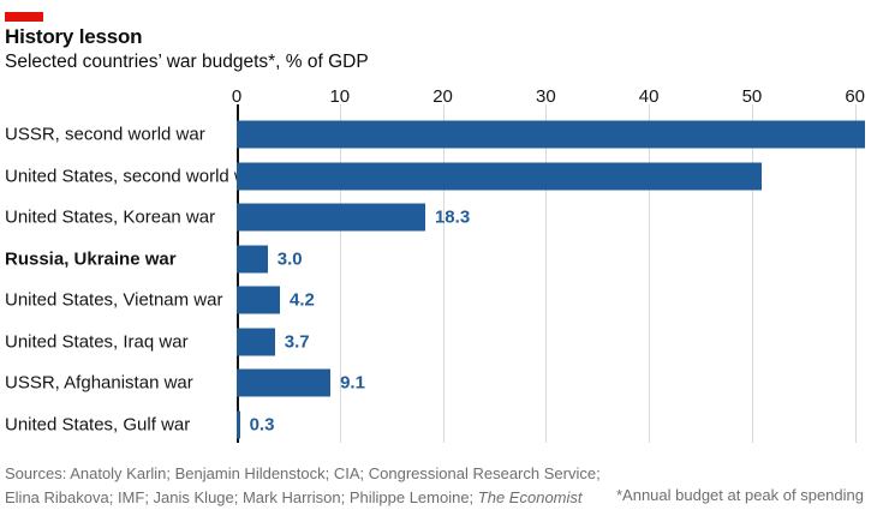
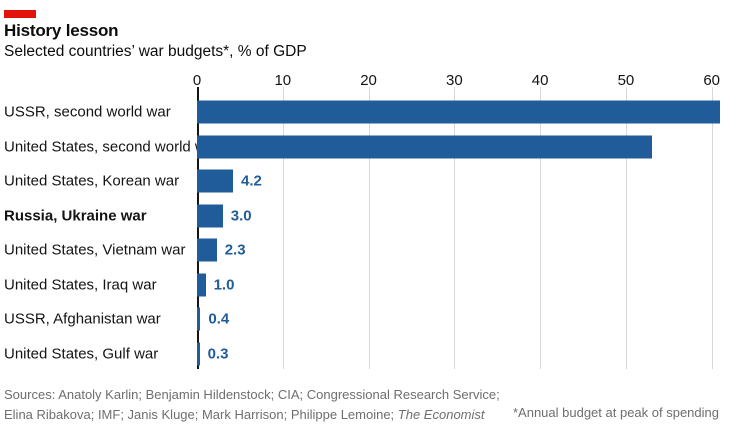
United States, second world war: 51 -> 53
United States, Korean war: 18.3 -> 4.2
United States, Vietnam war: 4.2 -> 2.3
United States, Iraq war: 3.7 -> 1.0
USSR, Afghanistan war: 9.1 -> 0.4
